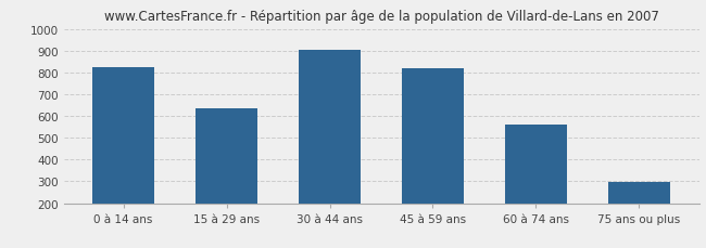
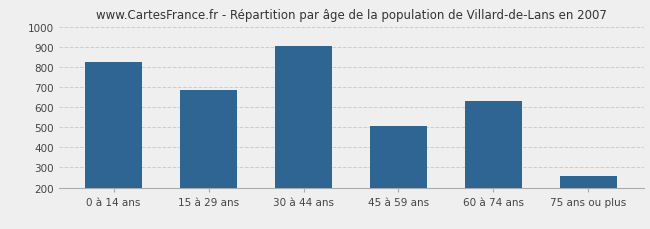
15 à 29 ans: 635 -> 685
45 à 59 ans: 820 -> 505
60 à 74 ans: 560 -> 630
75 ans ou plus: 295 -> 260
